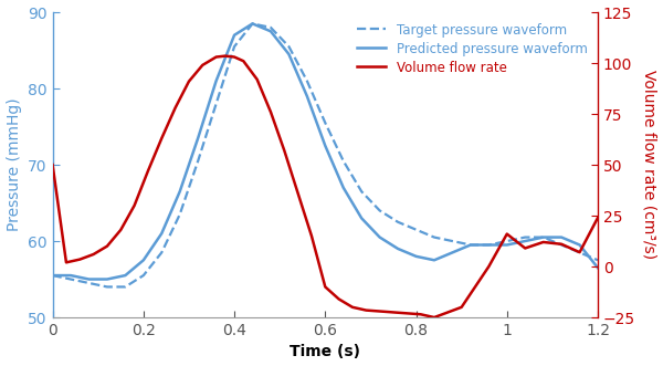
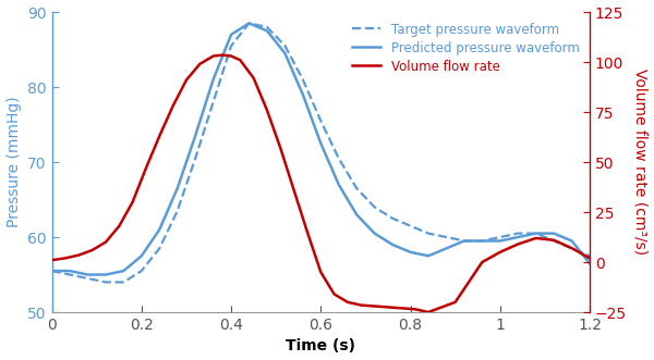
Volume flow rate/0: 50 -> 1
Volume flow rate/0.6: -10 -> -5
Volume flow rate/1: 16 -> 5
Volume flow rate/1.2: 24 -> 2
